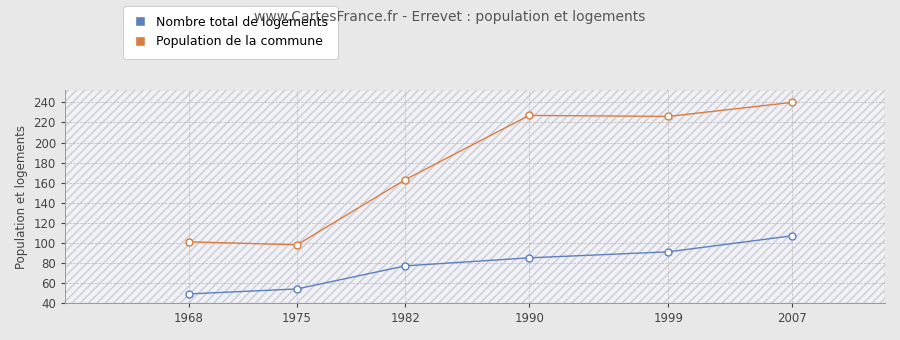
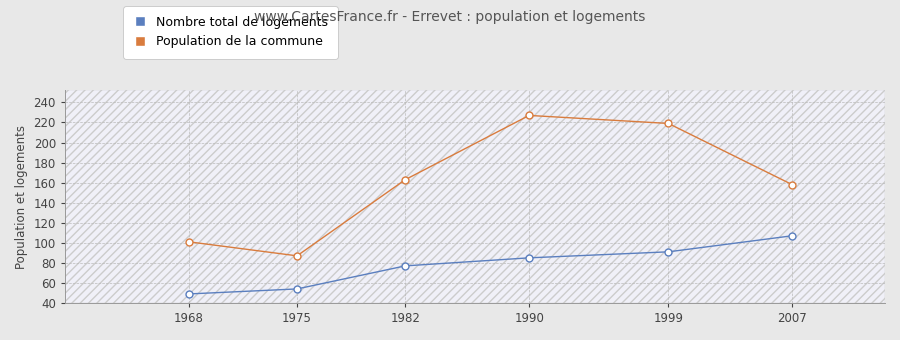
Population de la commune/1975: 98 -> 87
Population de la commune/1999: 226 -> 219
Population de la commune/2007: 240 -> 158
